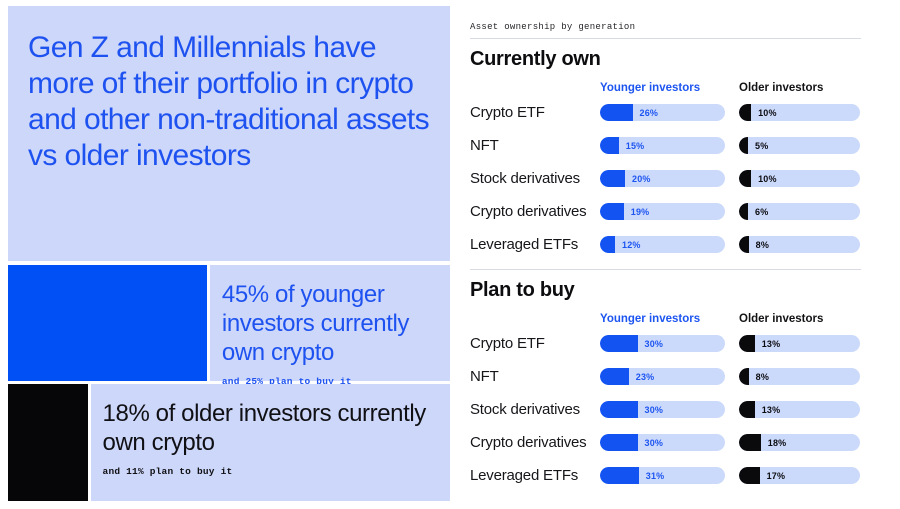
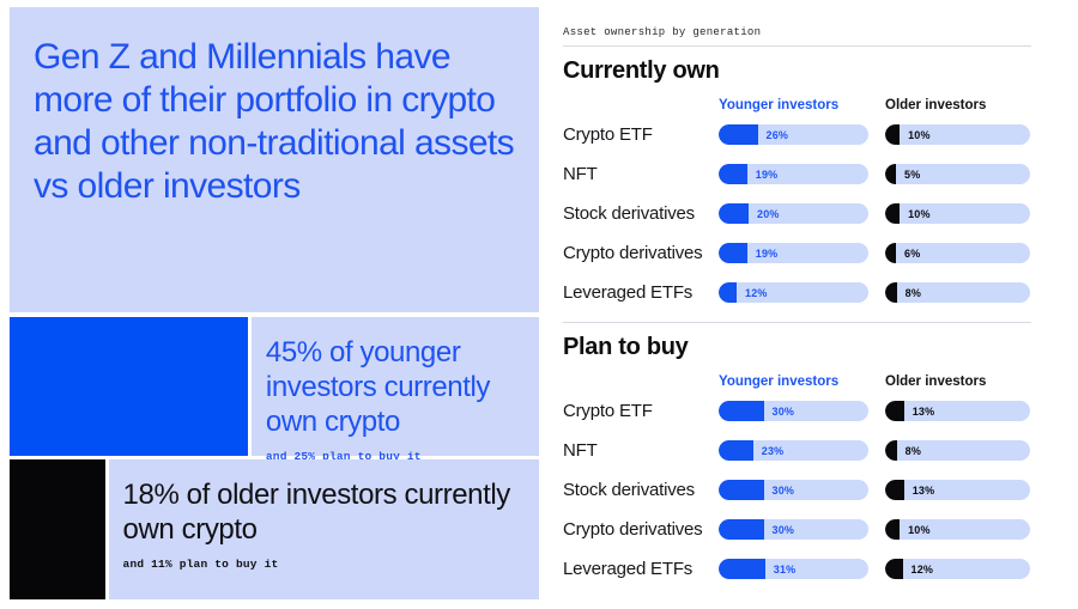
Currently own/Younger investors/NFT: 15% -> 19%
Plan to buy/Older investors/Crypto derivatives: 18% -> 10%
Plan to buy/Older investors/Leveraged ETFs: 17% -> 12%
